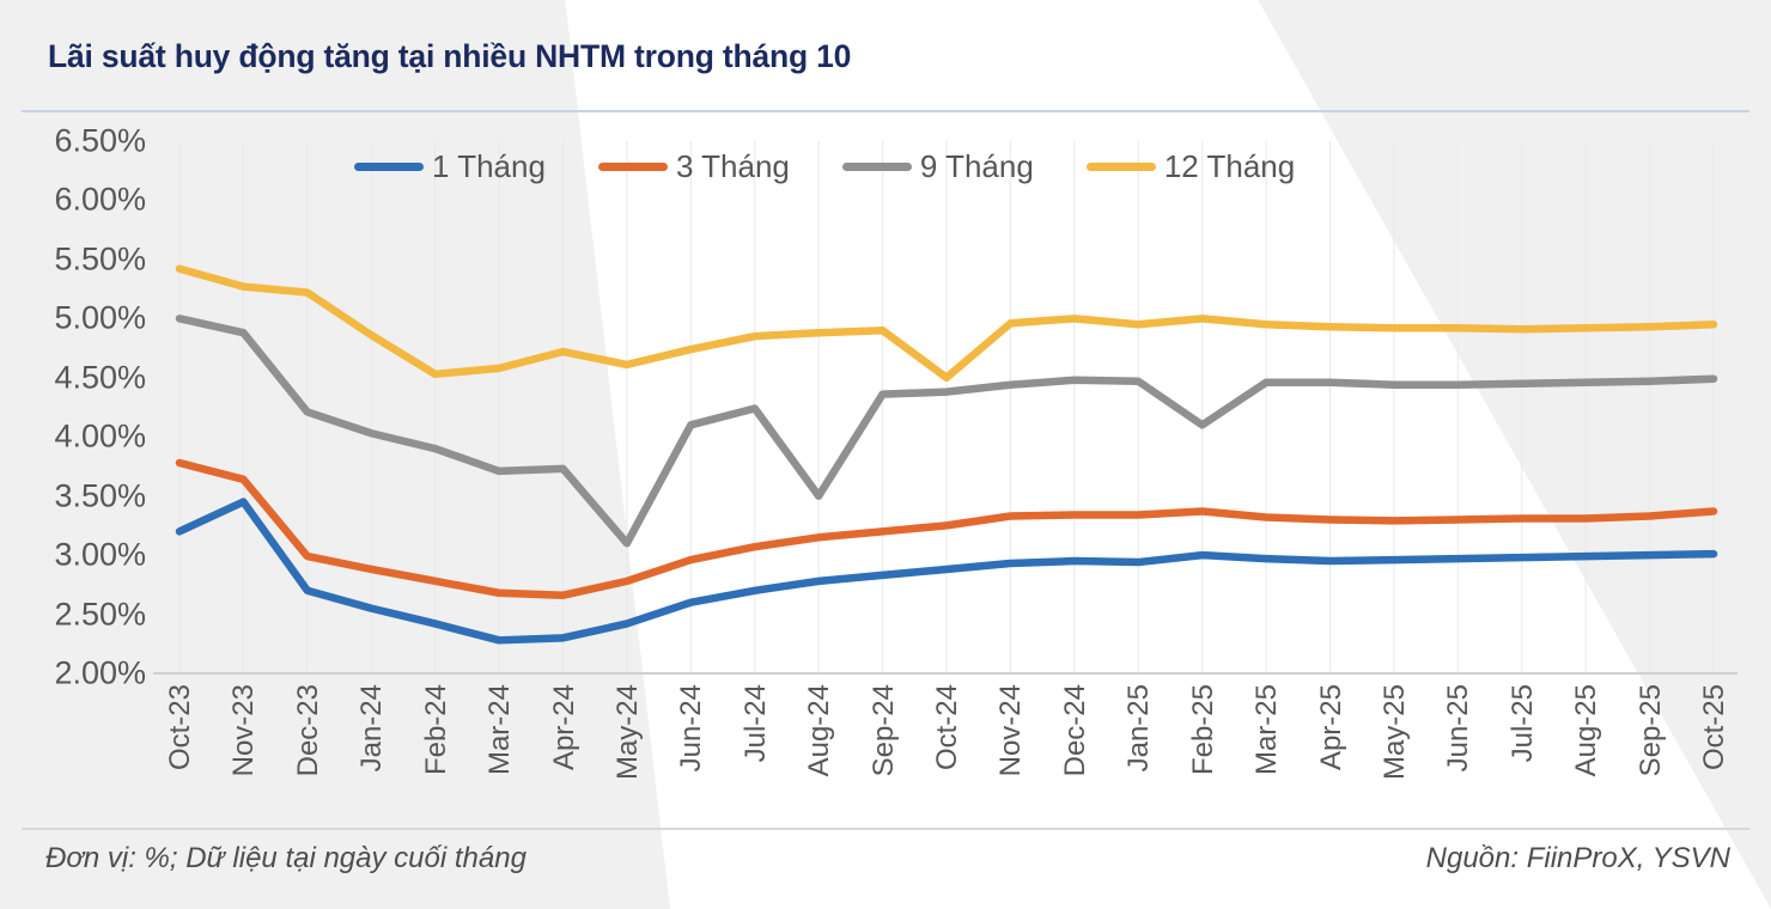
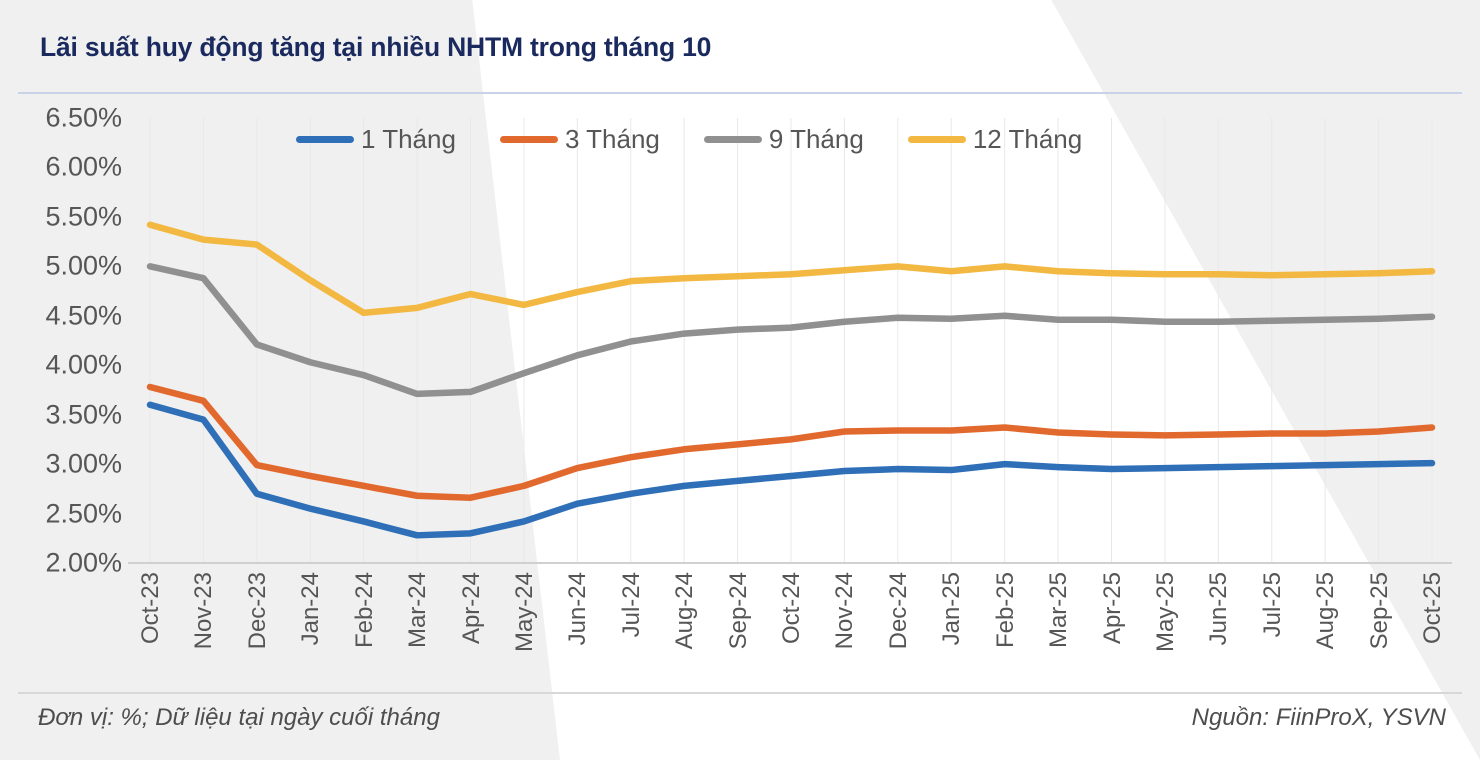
1 Tháng/Oct-23: 3.2% -> 3.6%
9 Tháng/May-24: 3.1% -> 3.9%
9 Tháng/Aug-24: 3.5% -> 4.3%
12 Tháng/Oct-24: 4.5% -> 4.9%
9 Tháng/Feb-25: 4.1% -> 4.5%
